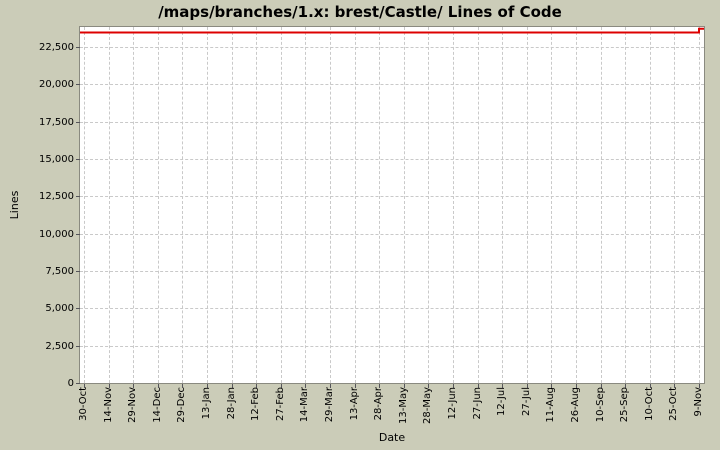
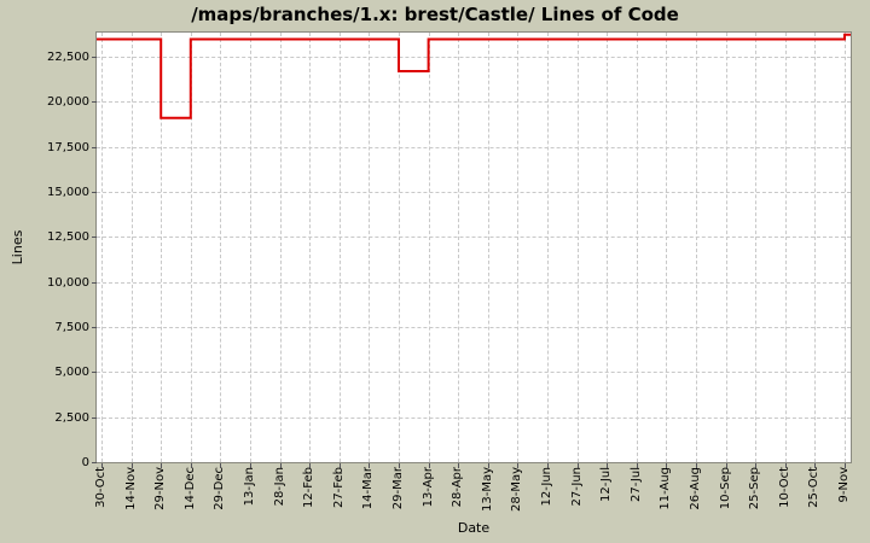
29-Nov: 23500 -> 19100
29-Mar: 23500 -> 21700
